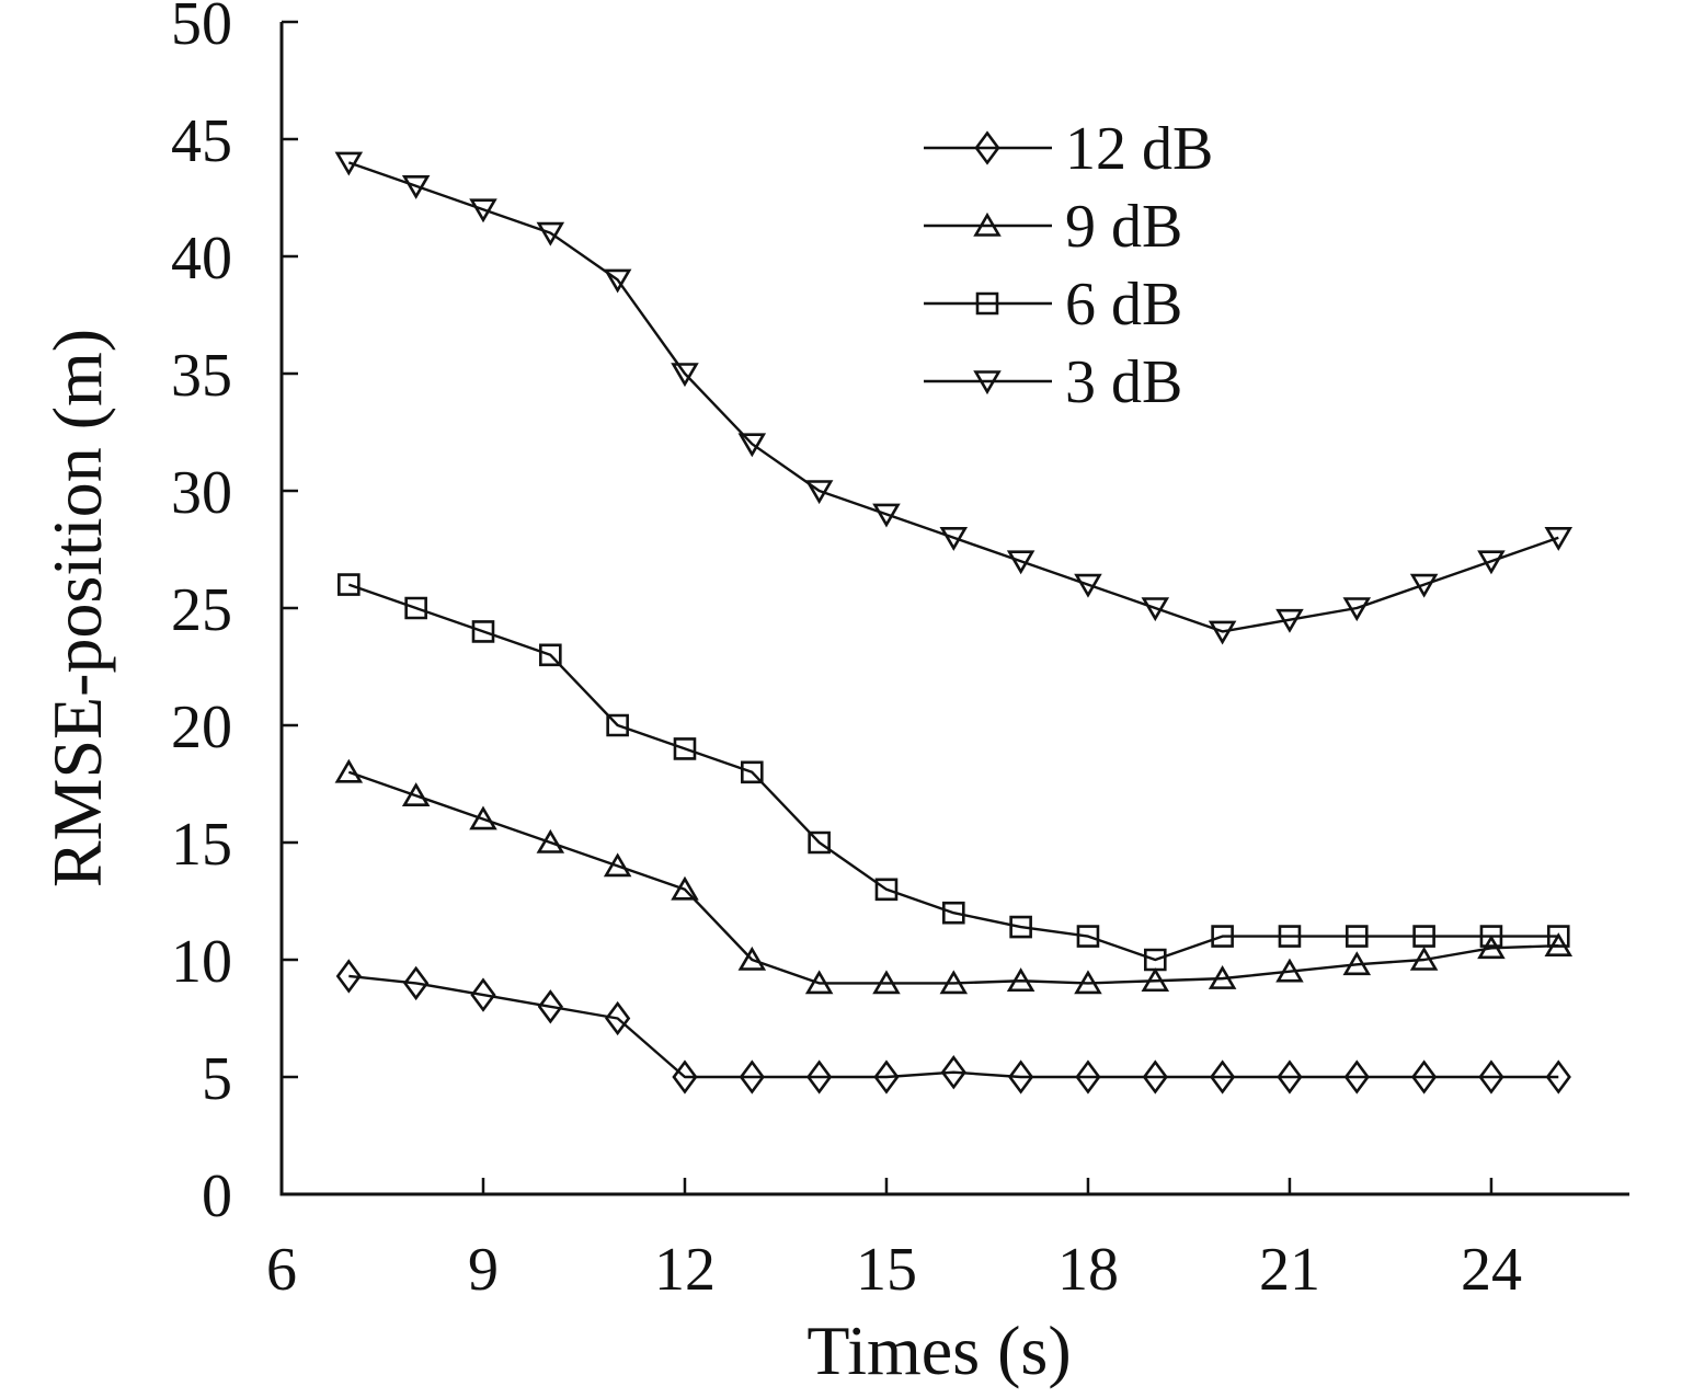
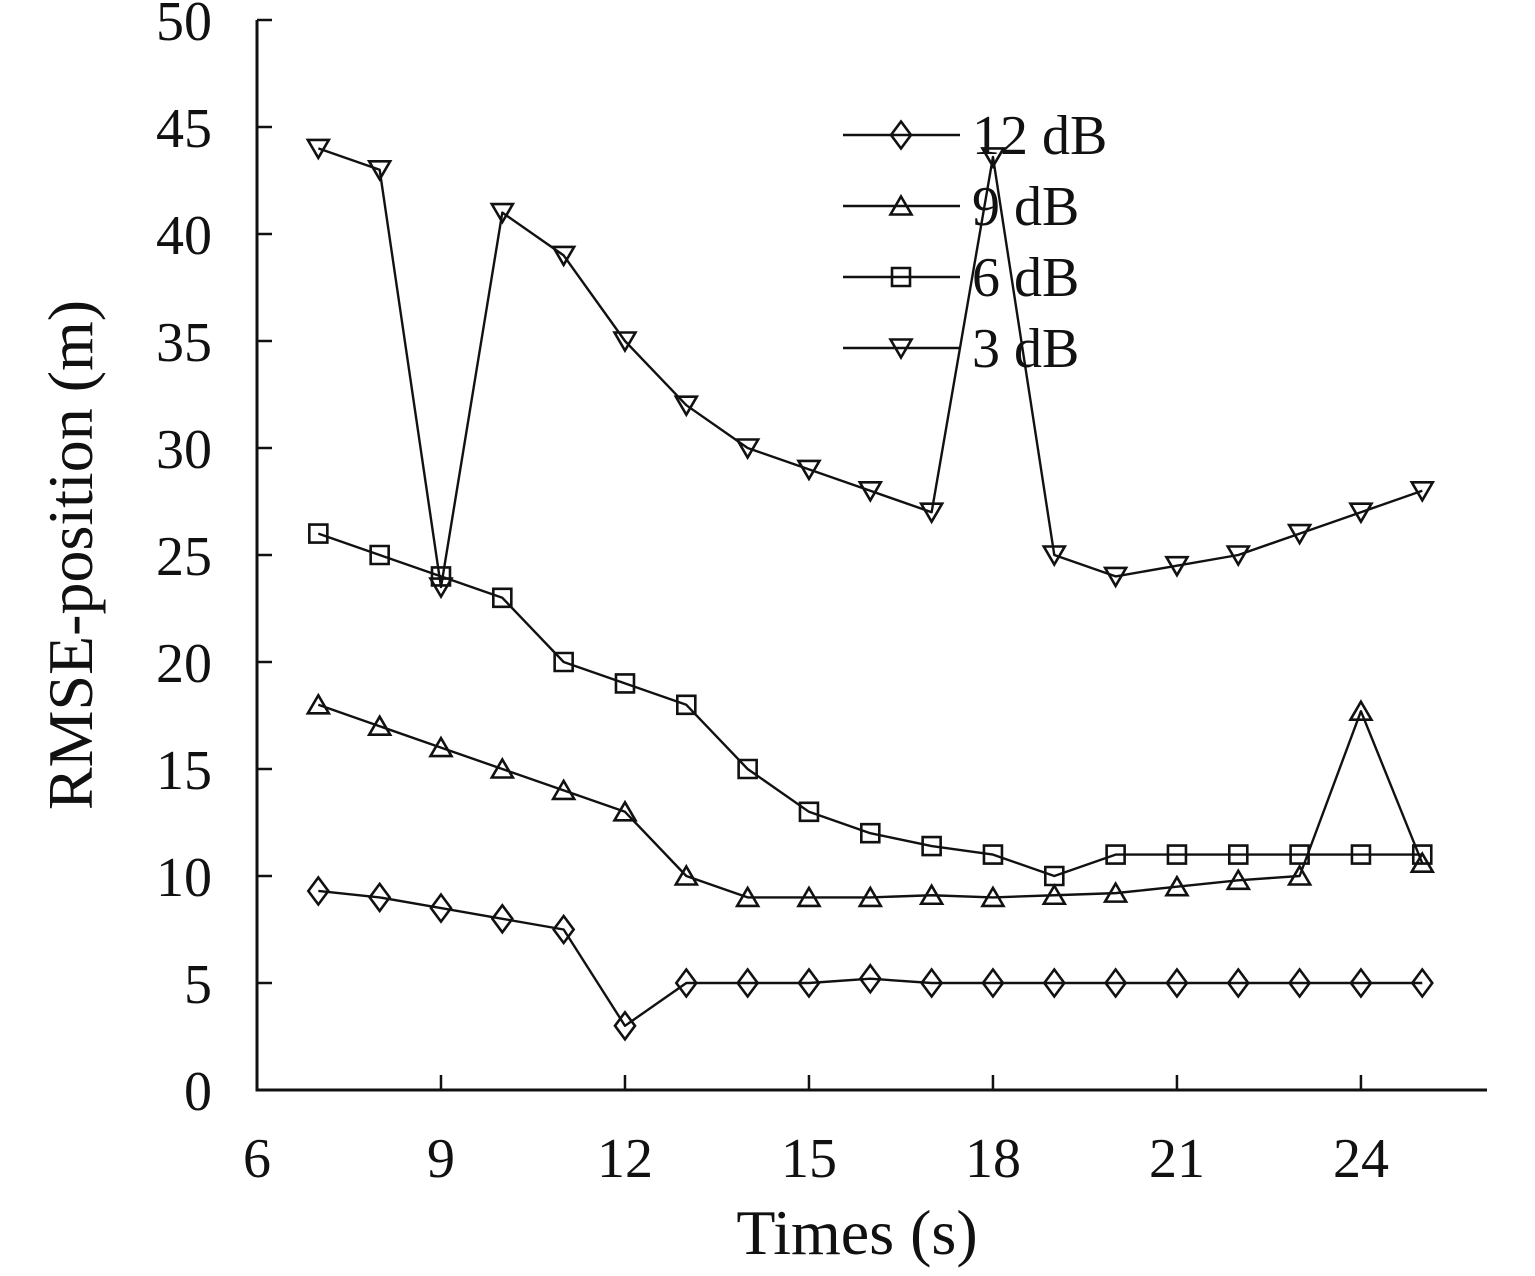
3 dB/9: 42.0 -> 23.5
12 dB/12: 5.0 -> 3.0
3 dB/18: 26.0 -> 43.6
9 dB/24: 10.5 -> 17.7
